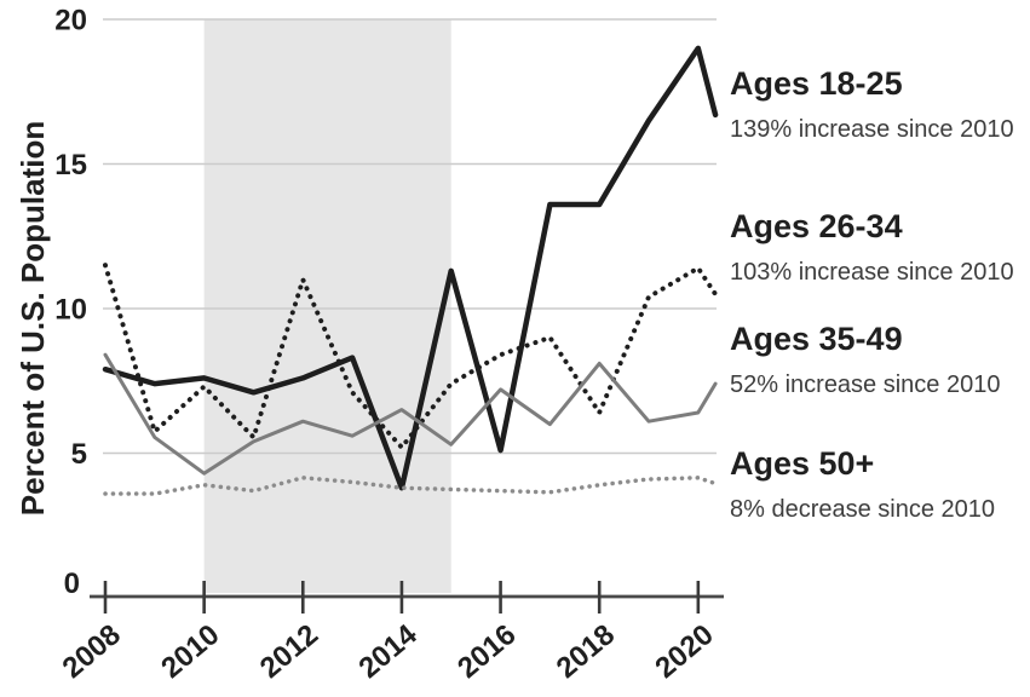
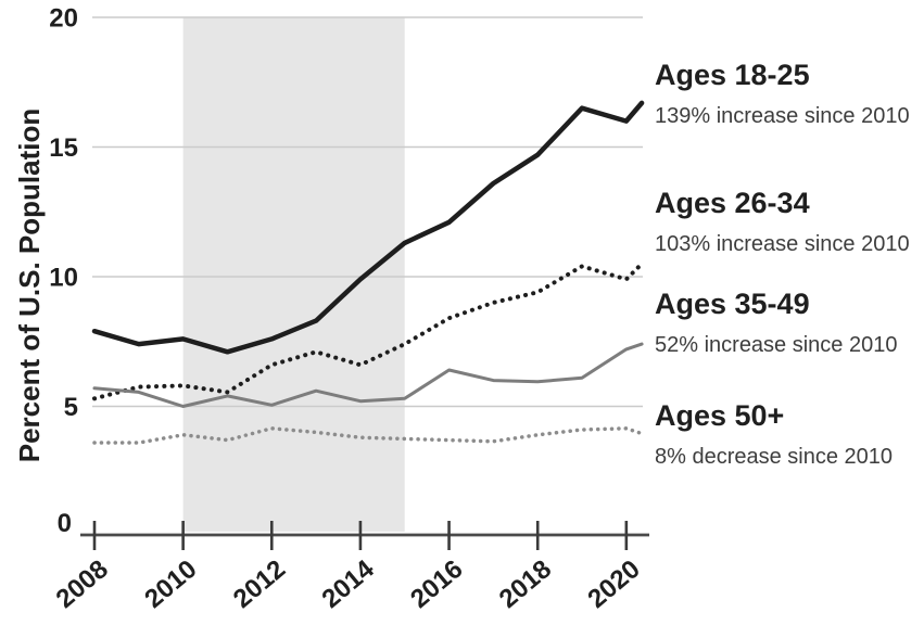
Ages 26-34/2008: 11.5 -> 5.3
Ages 35-49/2008: 8.4 -> 5.7
Ages 26-34/2010: 7.3 -> 5.8
Ages 35-49/2010: 4.3 -> 5.0
Ages 26-34/2012: 11.0 -> 6.6
Ages 35-49/2012: 6.1 -> 5.0
Ages 18-25/2014: 3.8 -> 9.9
Ages 26-34/2014: 5.2 -> 6.6
Ages 35-49/2014: 6.5 -> 5.2
Ages 18-25/2016: 5.1 -> 12.1
Ages 35-49/2016: 7.2 -> 6.4
Ages 18-25/2018: 13.6 -> 14.7
Ages 26-34/2018: 6.4 -> 9.4
Ages 35-49/2018: 8.1 -> 6.0
Ages 18-25/2020: 19.0 -> 16.0
Ages 26-34/2020: 11.4 -> 9.9
Ages 35-49/2020: 6.4 -> 7.2
